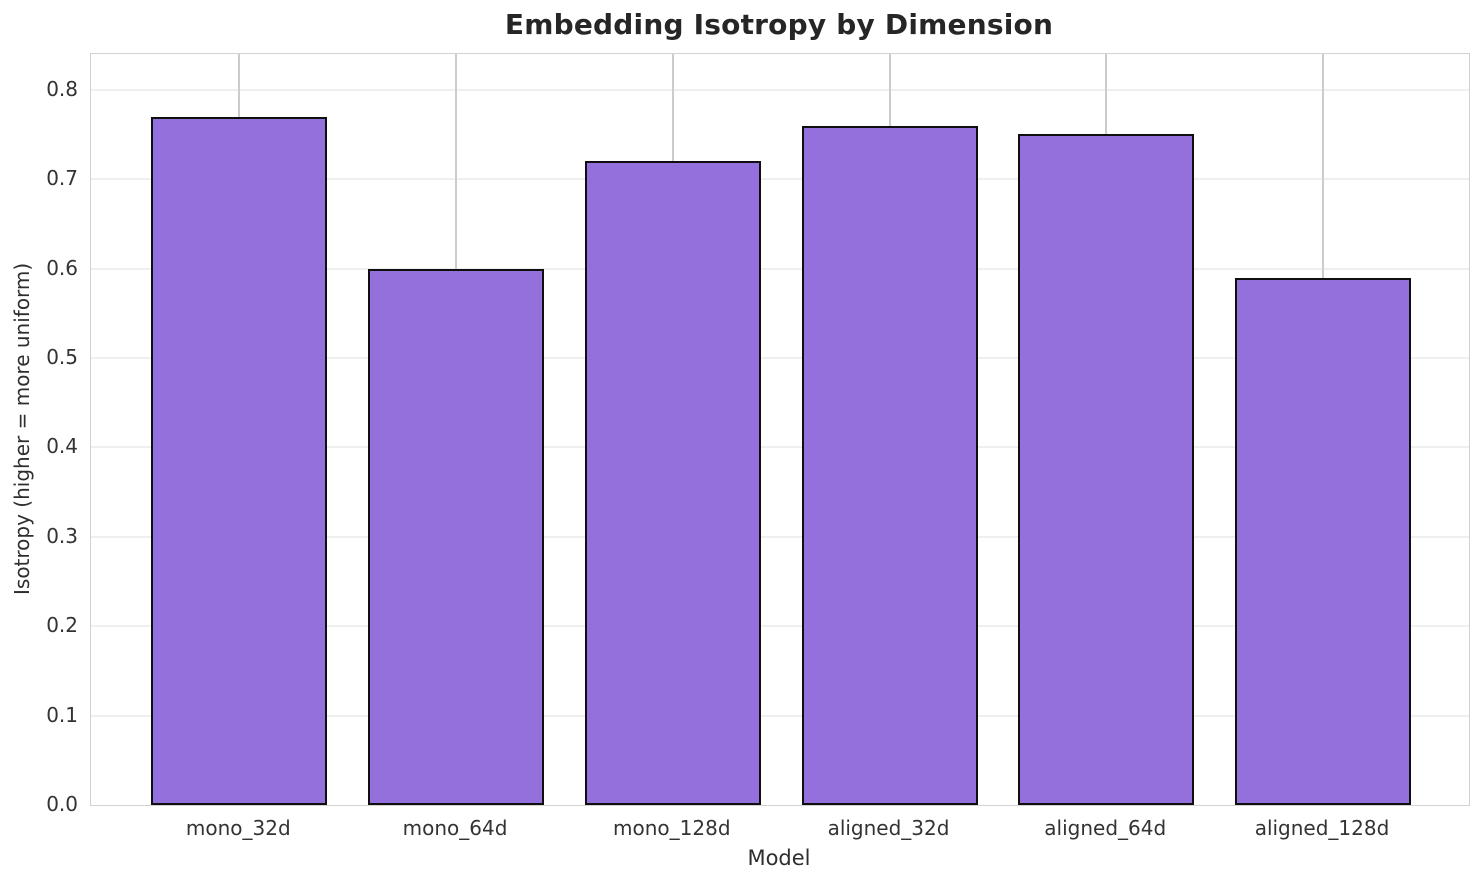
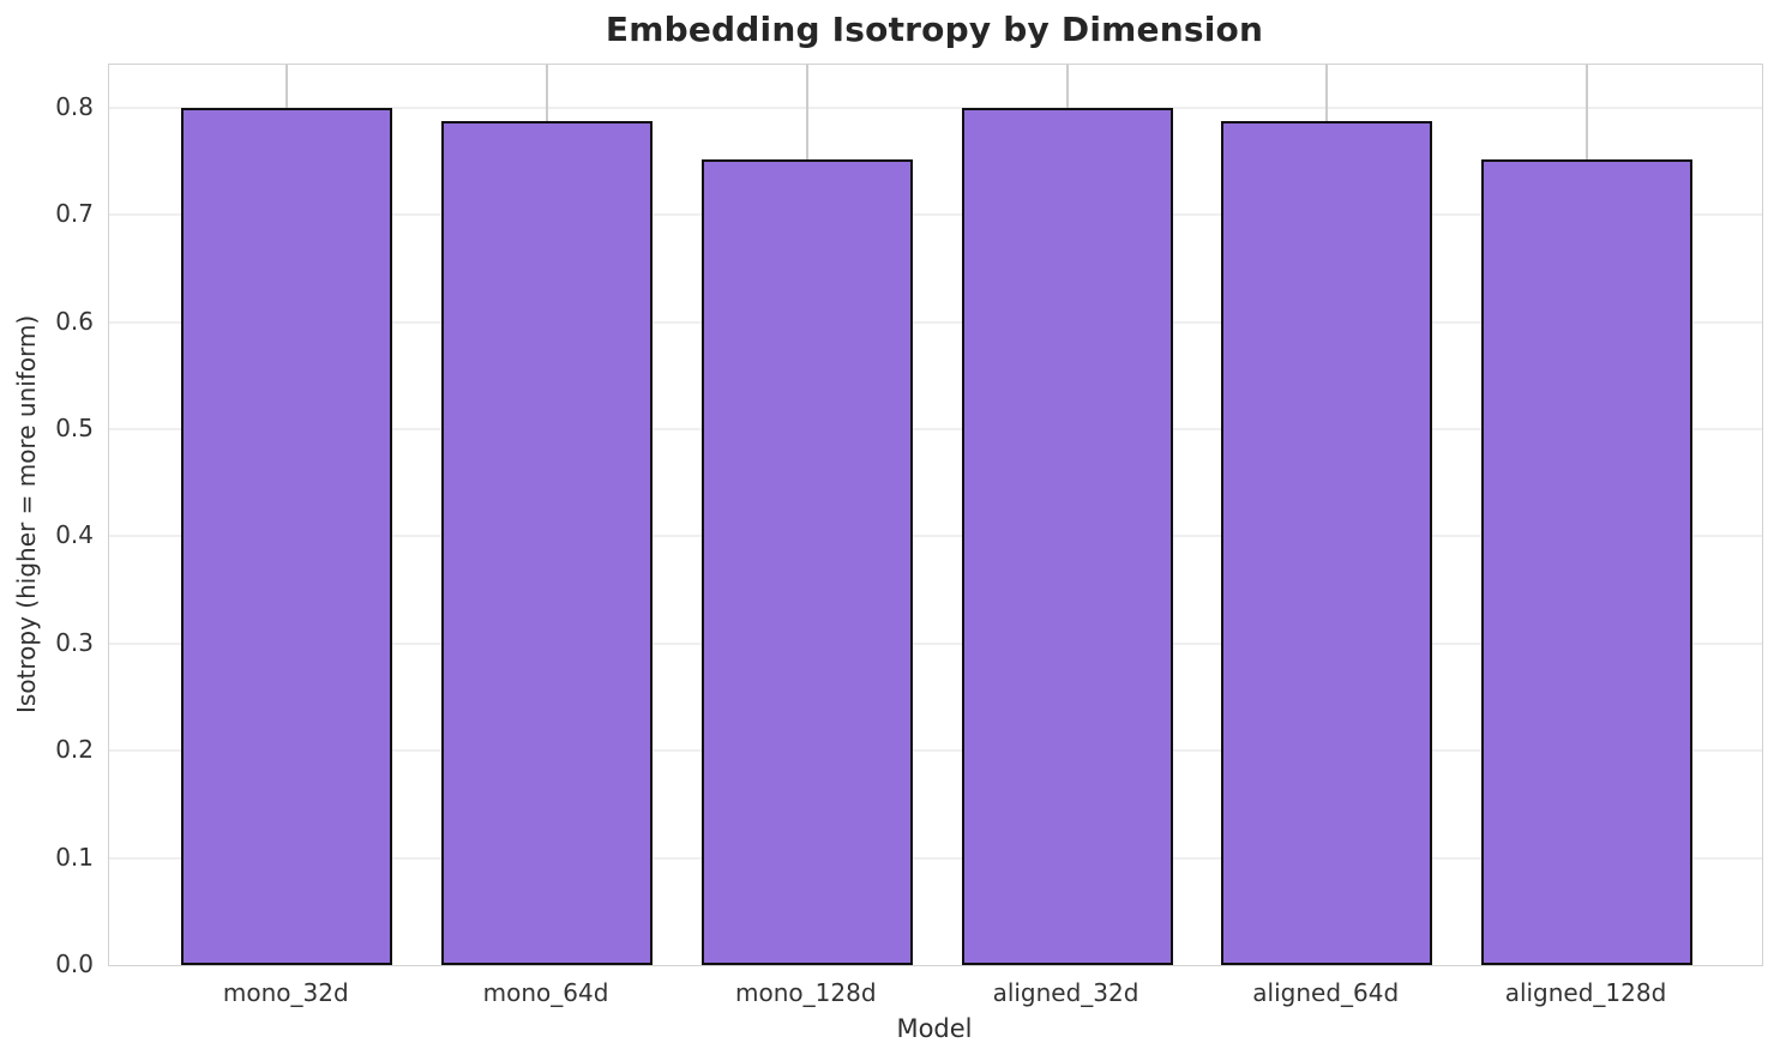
mono_32d: 0.77 -> 0.80
mono_64d: 0.60 -> 0.79
mono_128d: 0.72 -> 0.75
aligned_32d: 0.76 -> 0.80
aligned_64d: 0.75 -> 0.79
aligned_128d: 0.59 -> 0.75
